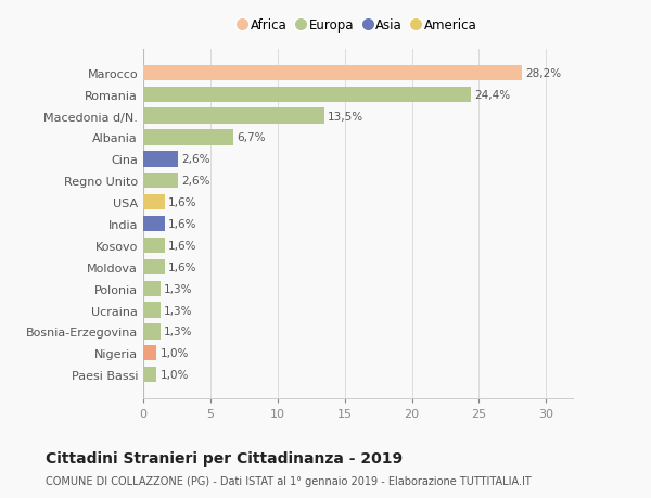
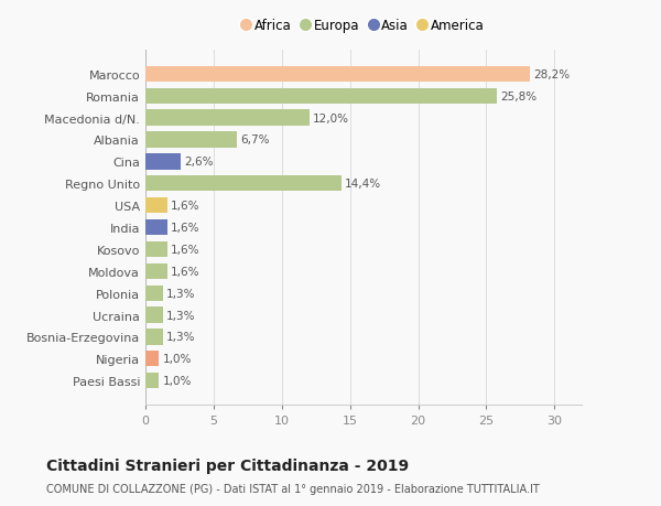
Romania: 24,4% -> 25,8%
Macedonia d/N.: 13,5% -> 12,0%
Regno Unito: 2,6% -> 14,4%
